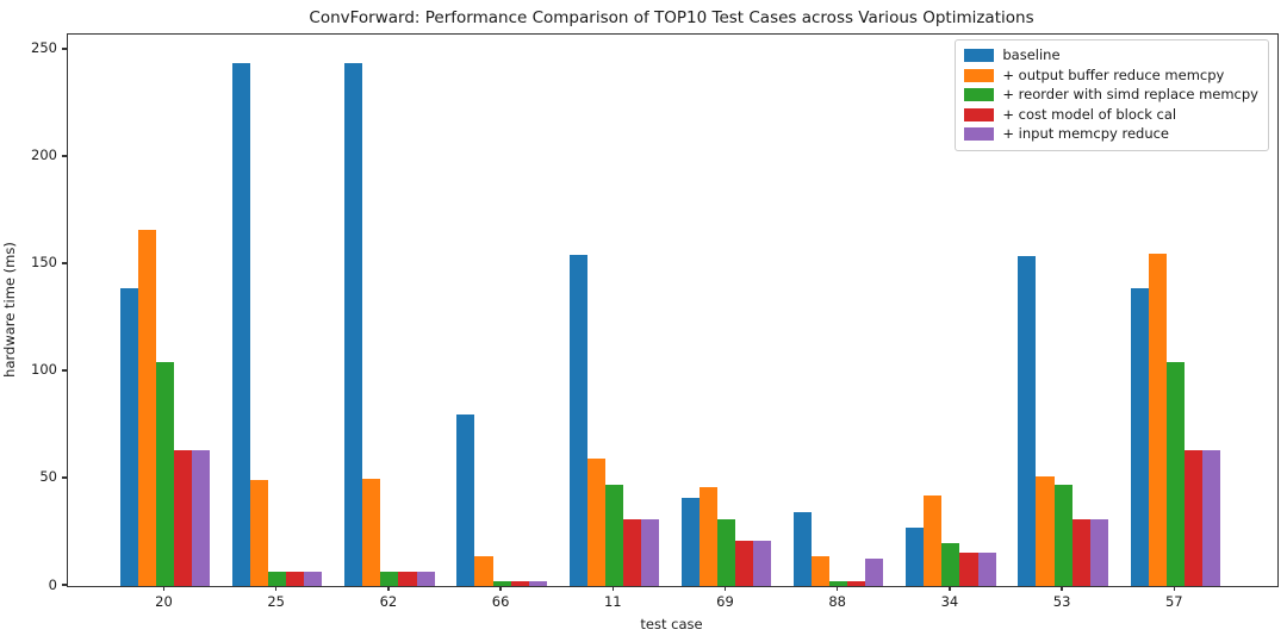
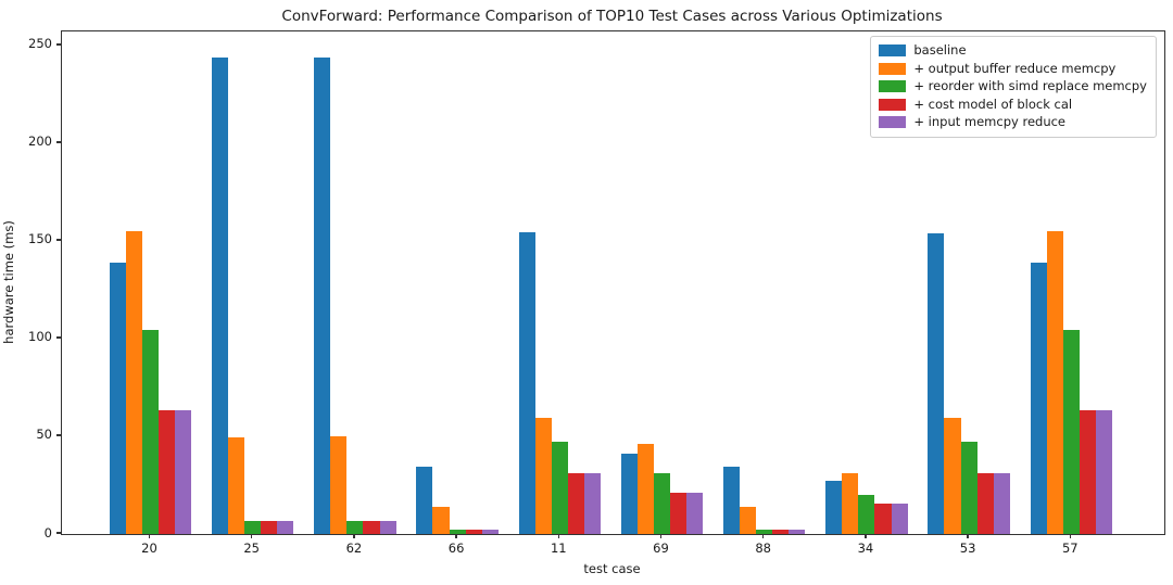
+ output buffer reduce memcpy/20: 166 -> 155
baseline/66: 80 -> 34
+ input memcpy reduce/88: 13 -> 2
+ output buffer reduce memcpy/34: 42 -> 31
+ output buffer reduce memcpy/53: 51 -> 60
